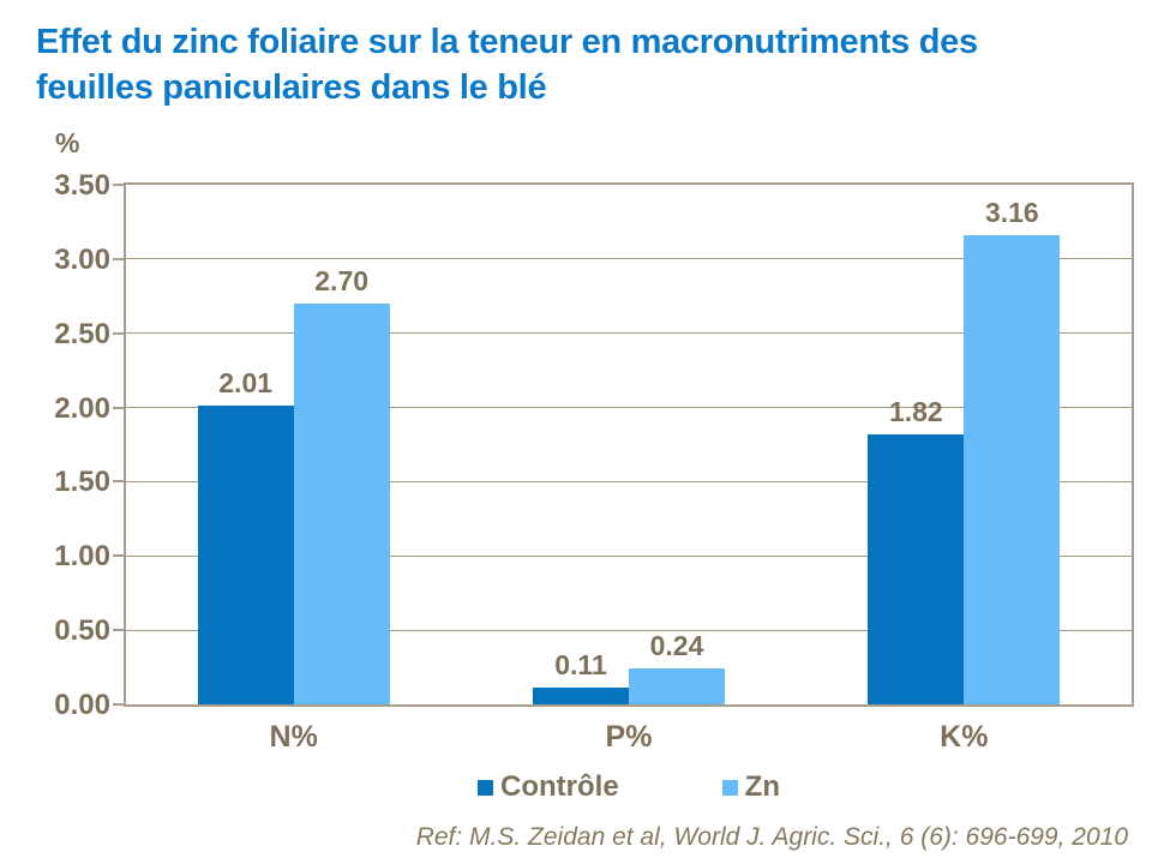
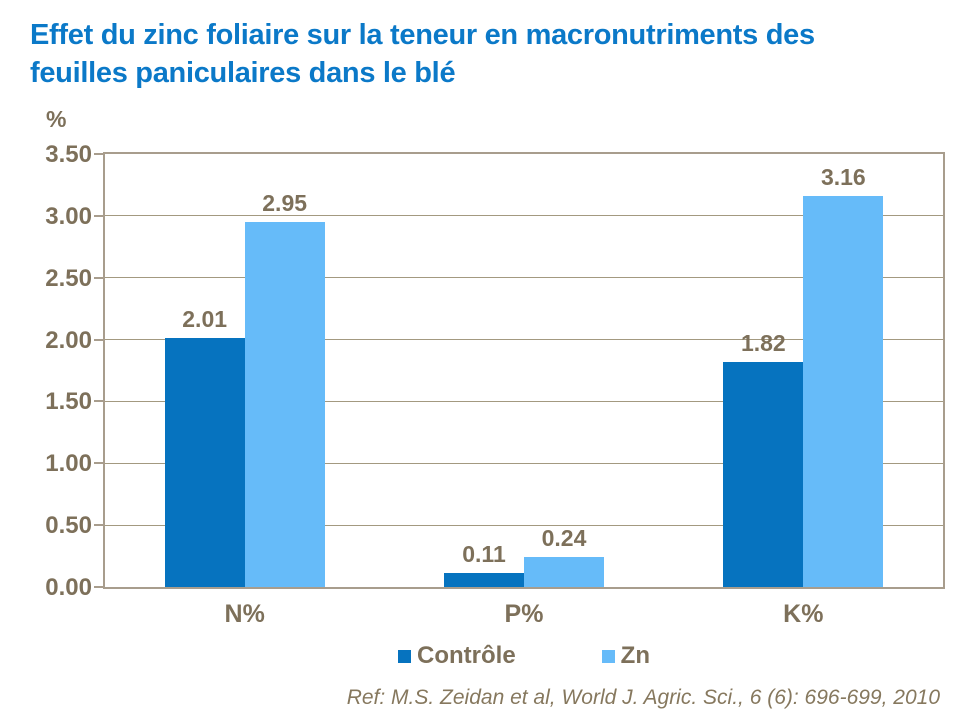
Zn/N%: 2.70 -> 2.95
